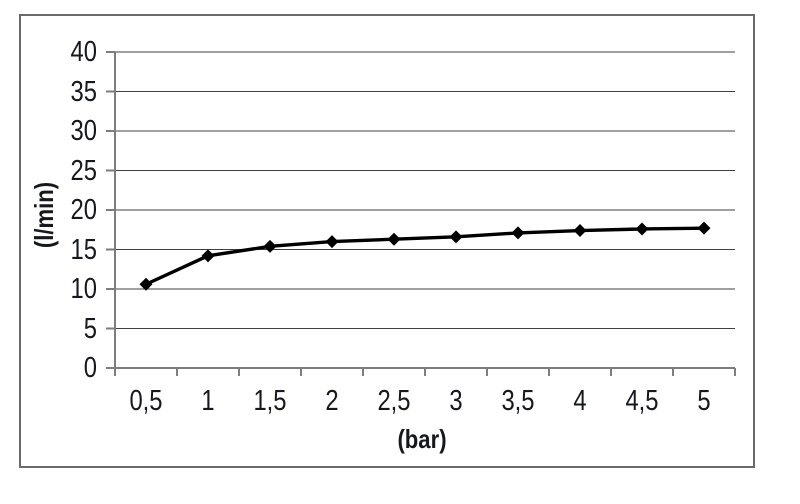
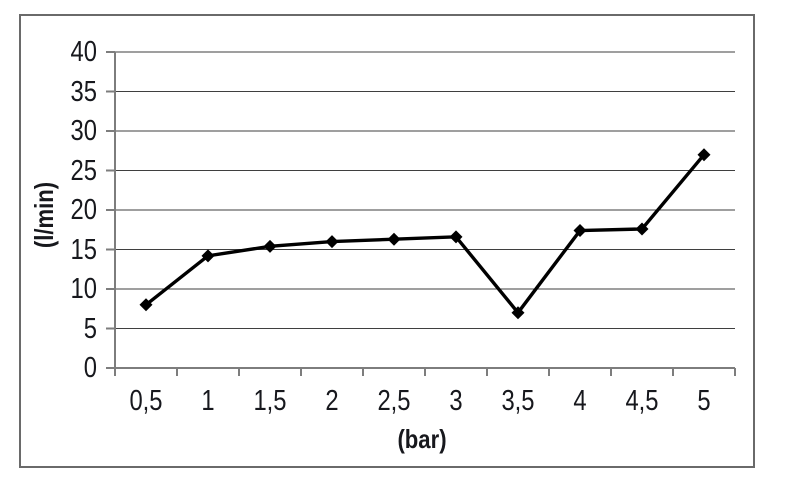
0,5: 11 -> 8
3,5: 17 -> 7
5: 18 -> 27
